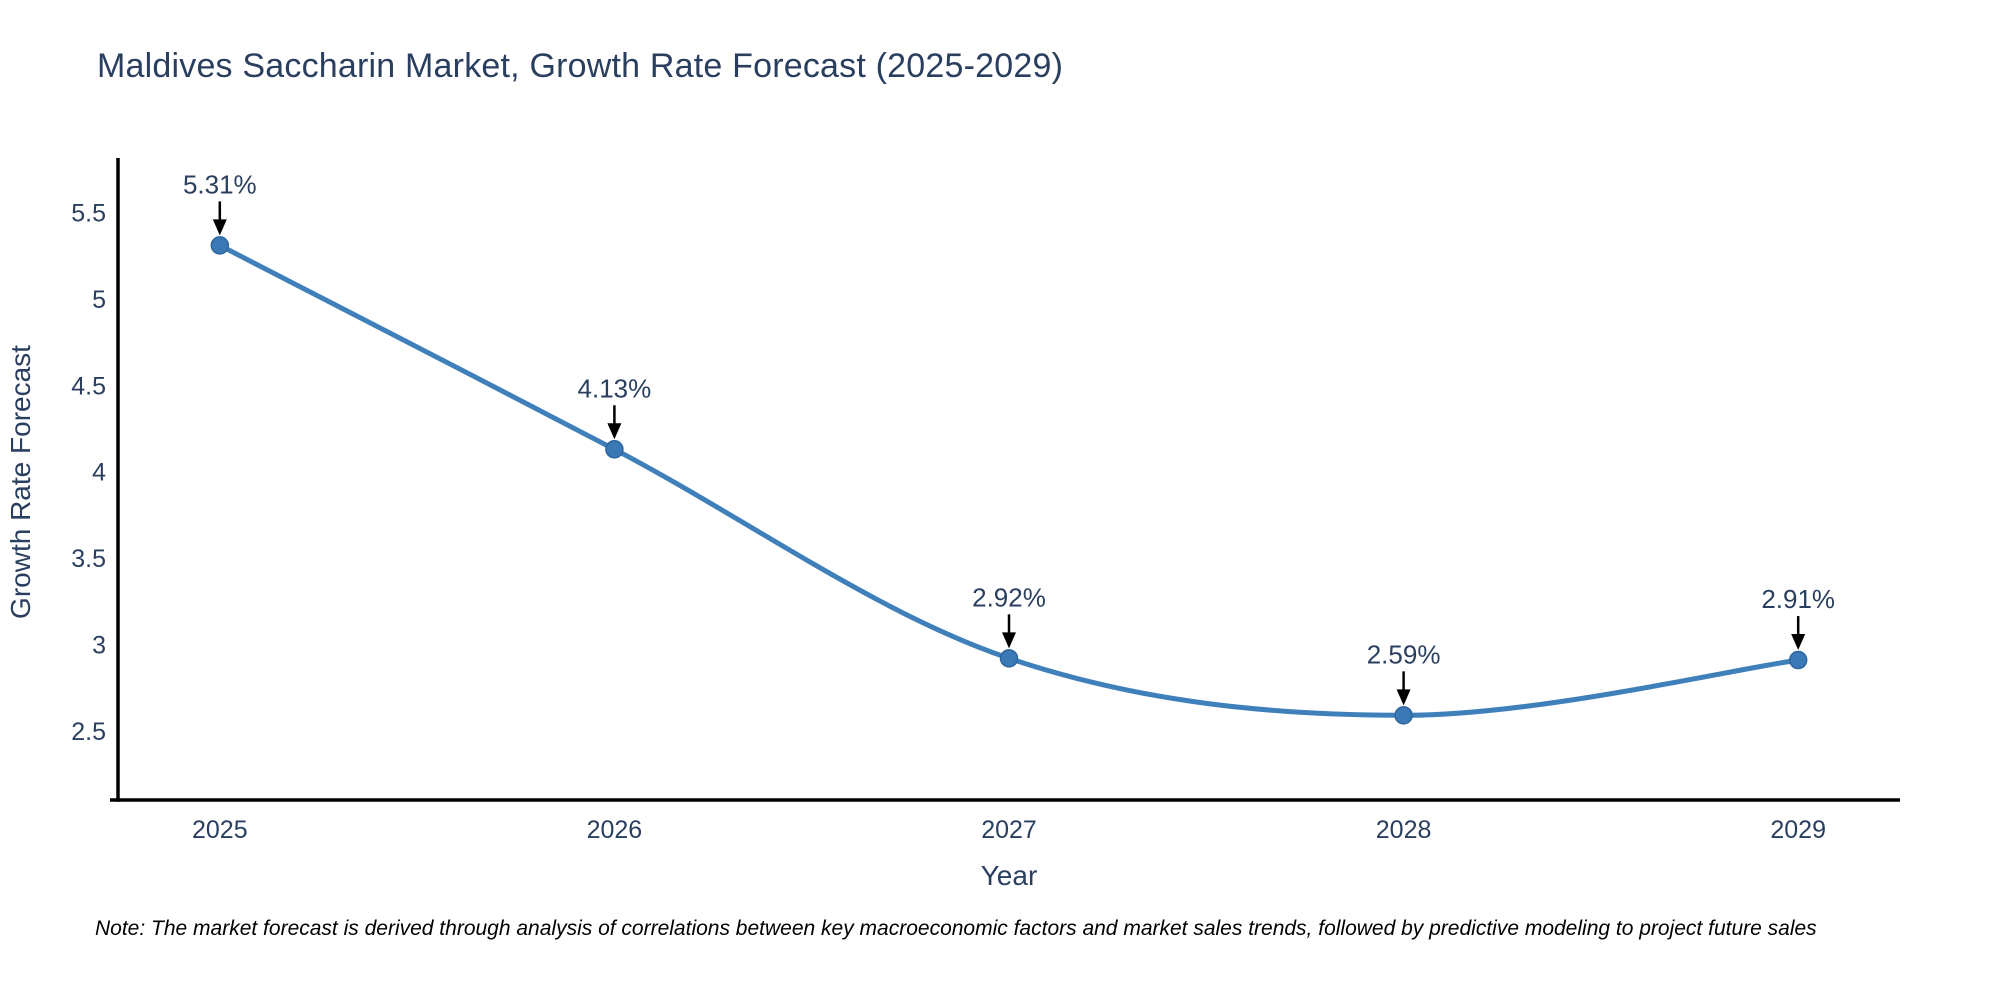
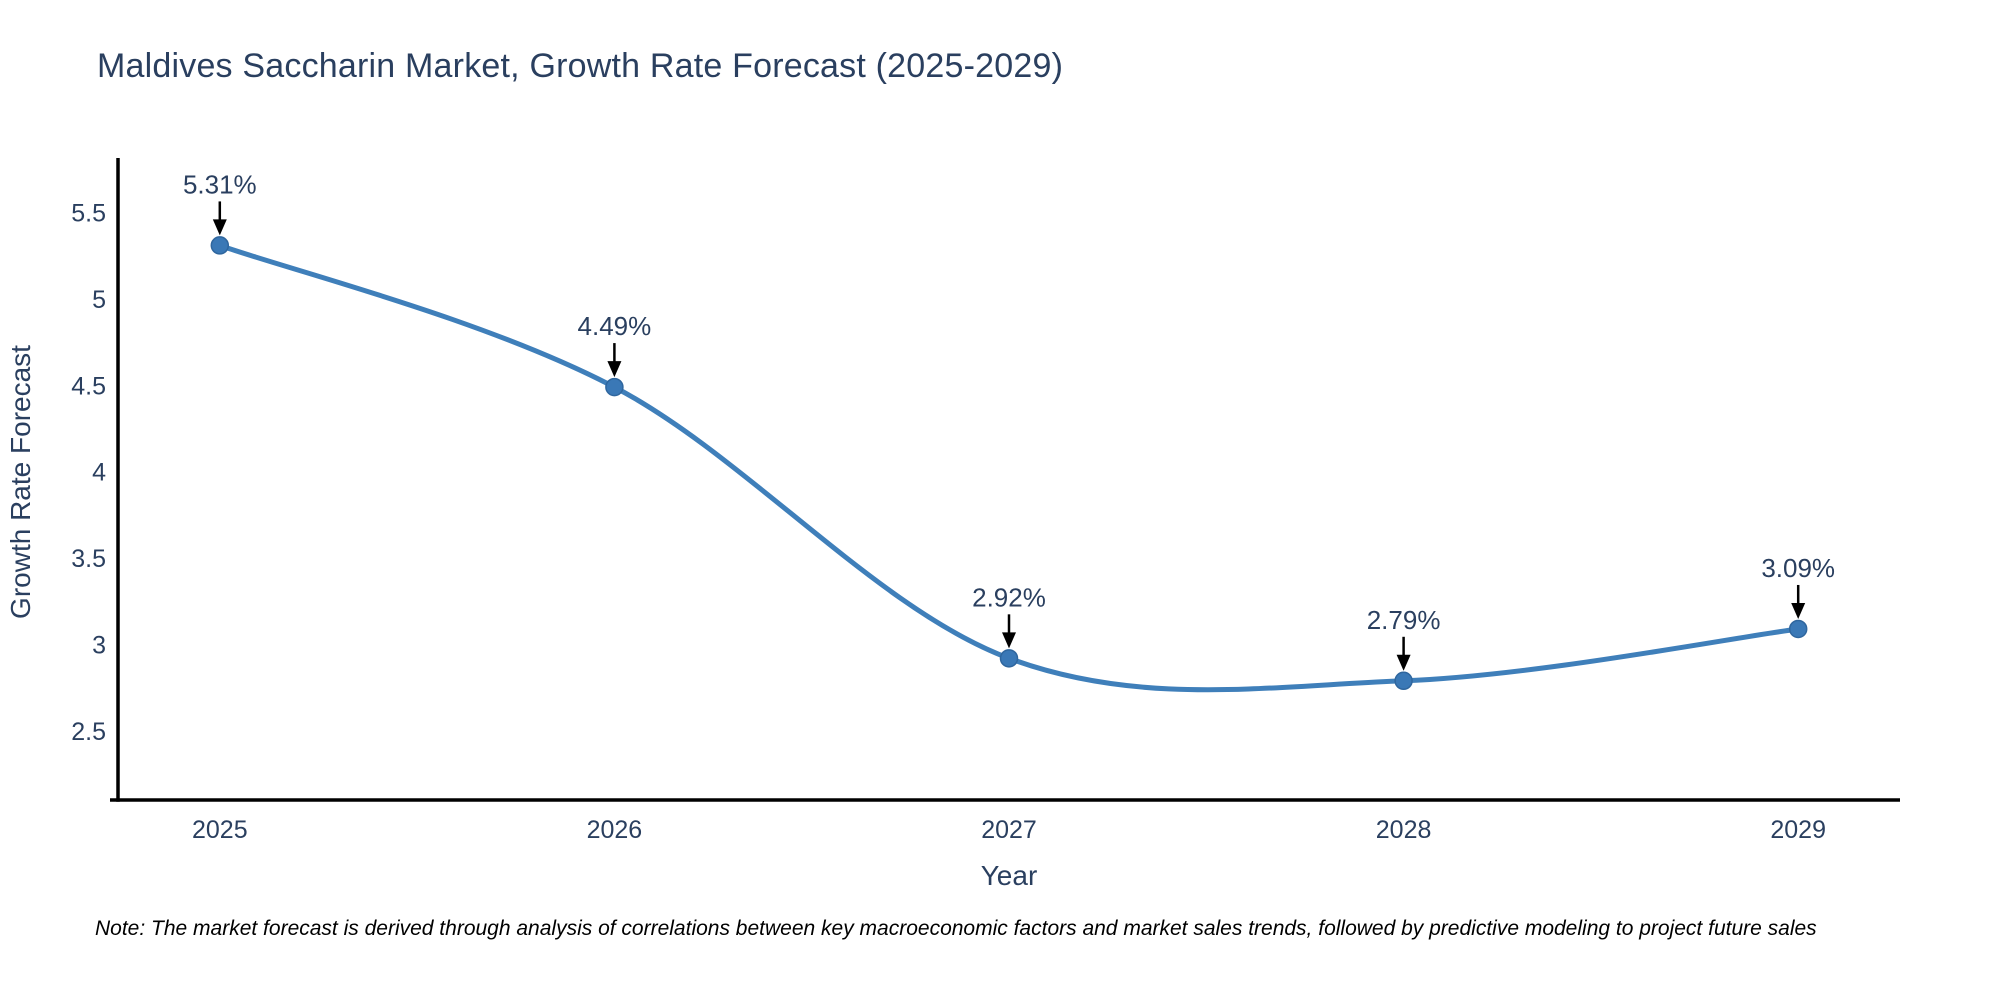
2026: 4.13% -> 4.49%
2028: 2.59% -> 2.79%
2029: 2.91% -> 3.09%
